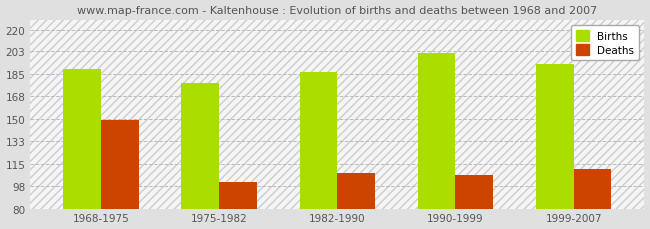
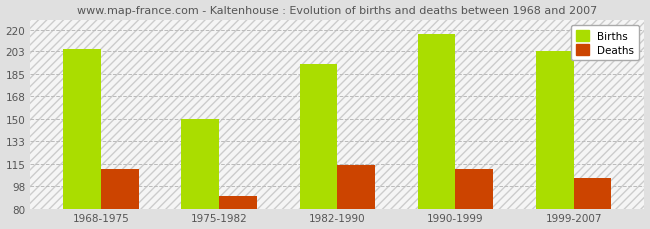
Births/1968-1975: 189 -> 205
Deaths/1968-1975: 149 -> 111
Births/1975-1982: 178 -> 150
Deaths/1975-1982: 101 -> 90
Births/1982-1990: 187 -> 193
Deaths/1982-1990: 108 -> 114
Births/1990-1999: 202 -> 217
Deaths/1990-1999: 106 -> 111
Births/1999-2007: 193 -> 203
Deaths/1999-2007: 111 -> 104
